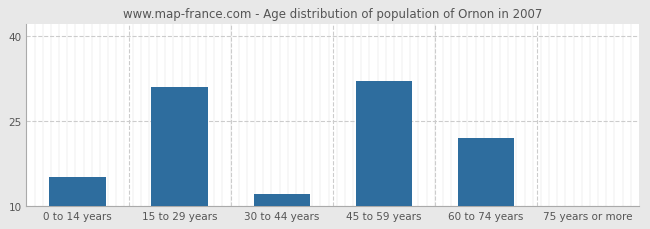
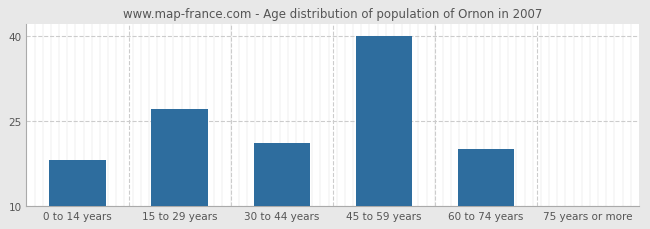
0 to 14 years: 15 -> 18
15 to 29 years: 31 -> 27
30 to 44 years: 12 -> 21
45 to 59 years: 32 -> 40
60 to 74 years: 22 -> 20
